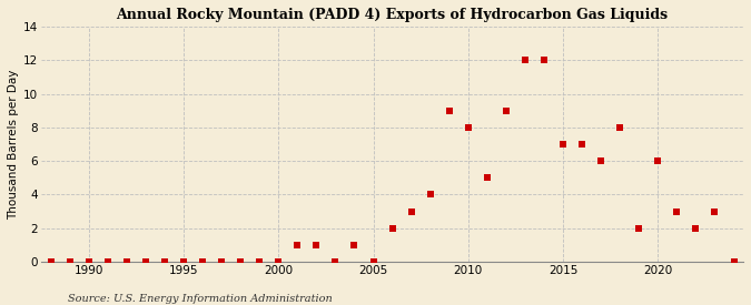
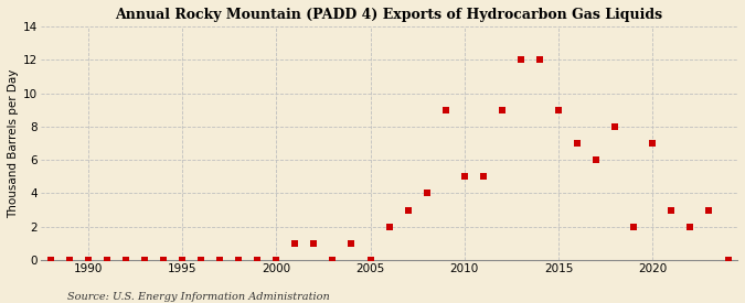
2010: 8 -> 5
2015: 7 -> 9
2020: 6 -> 7
